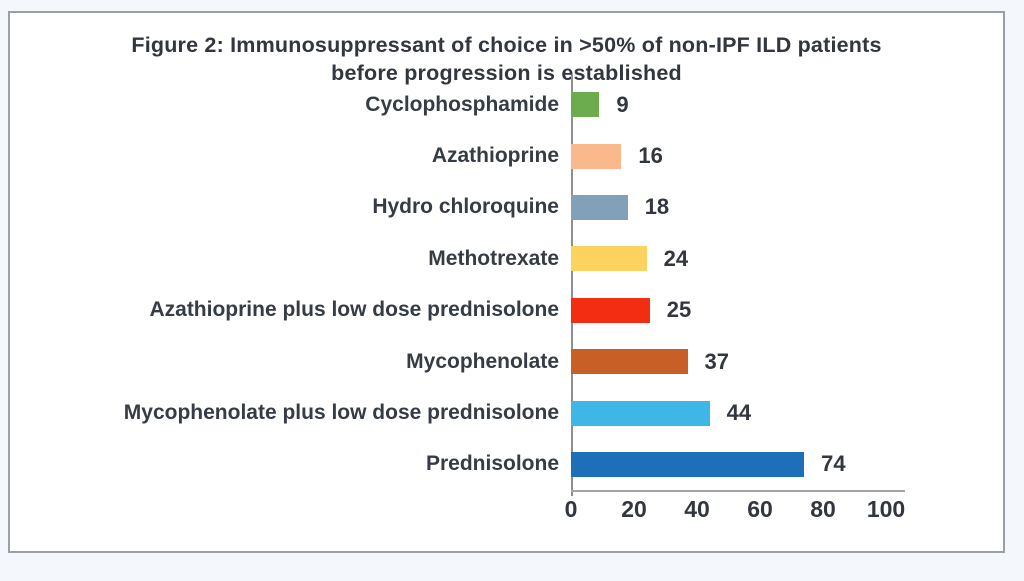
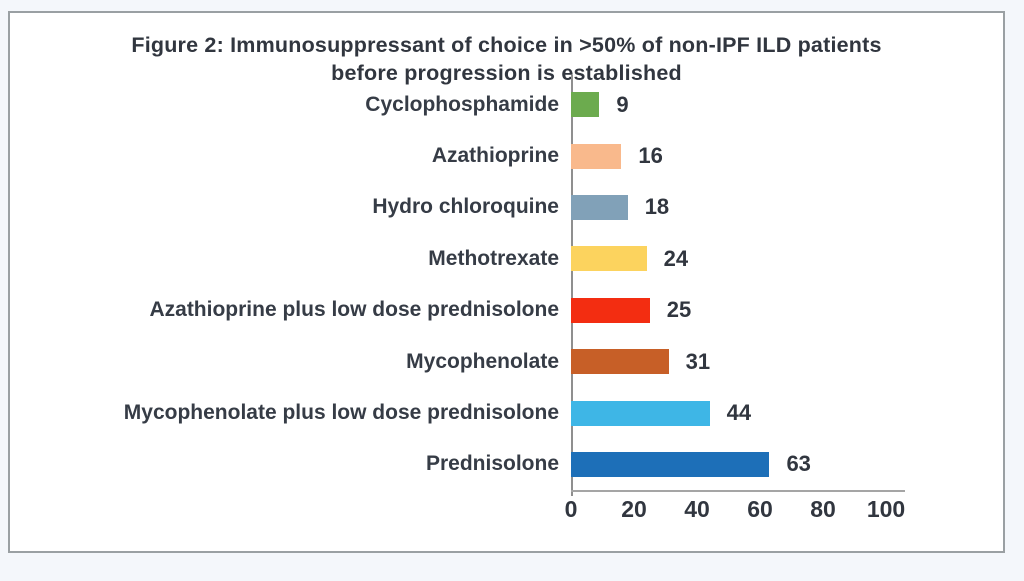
Mycophenolate: 37 -> 31
Prednisolone: 74 -> 63
